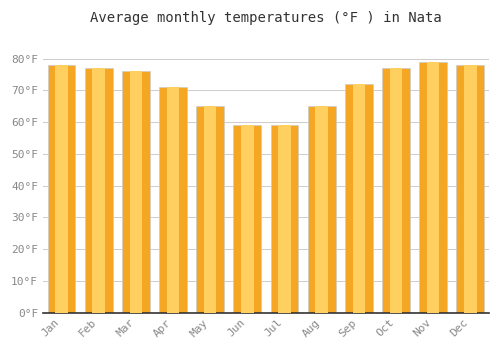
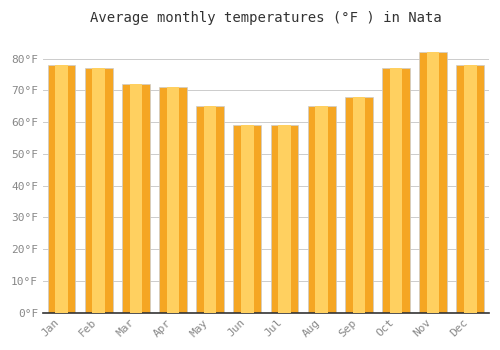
Mar: 76°F -> 72°F
Sep: 72°F -> 68°F
Nov: 79°F -> 82°F
